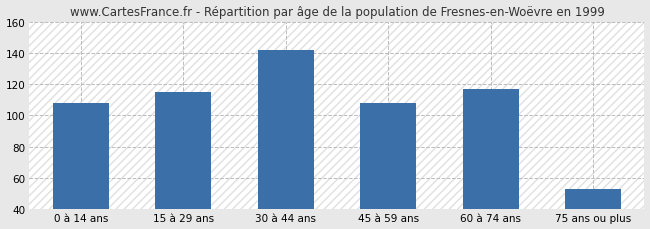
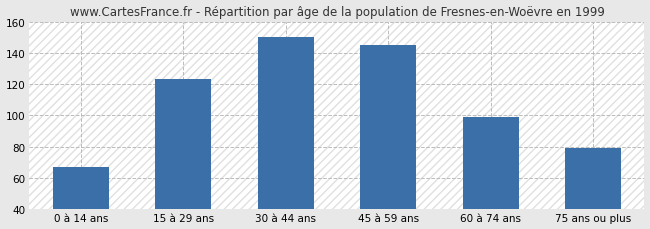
0 à 14 ans: 108 -> 67
15 à 29 ans: 115 -> 123
30 à 44 ans: 142 -> 150
45 à 59 ans: 108 -> 145
60 à 74 ans: 117 -> 99
75 ans ou plus: 53 -> 79
